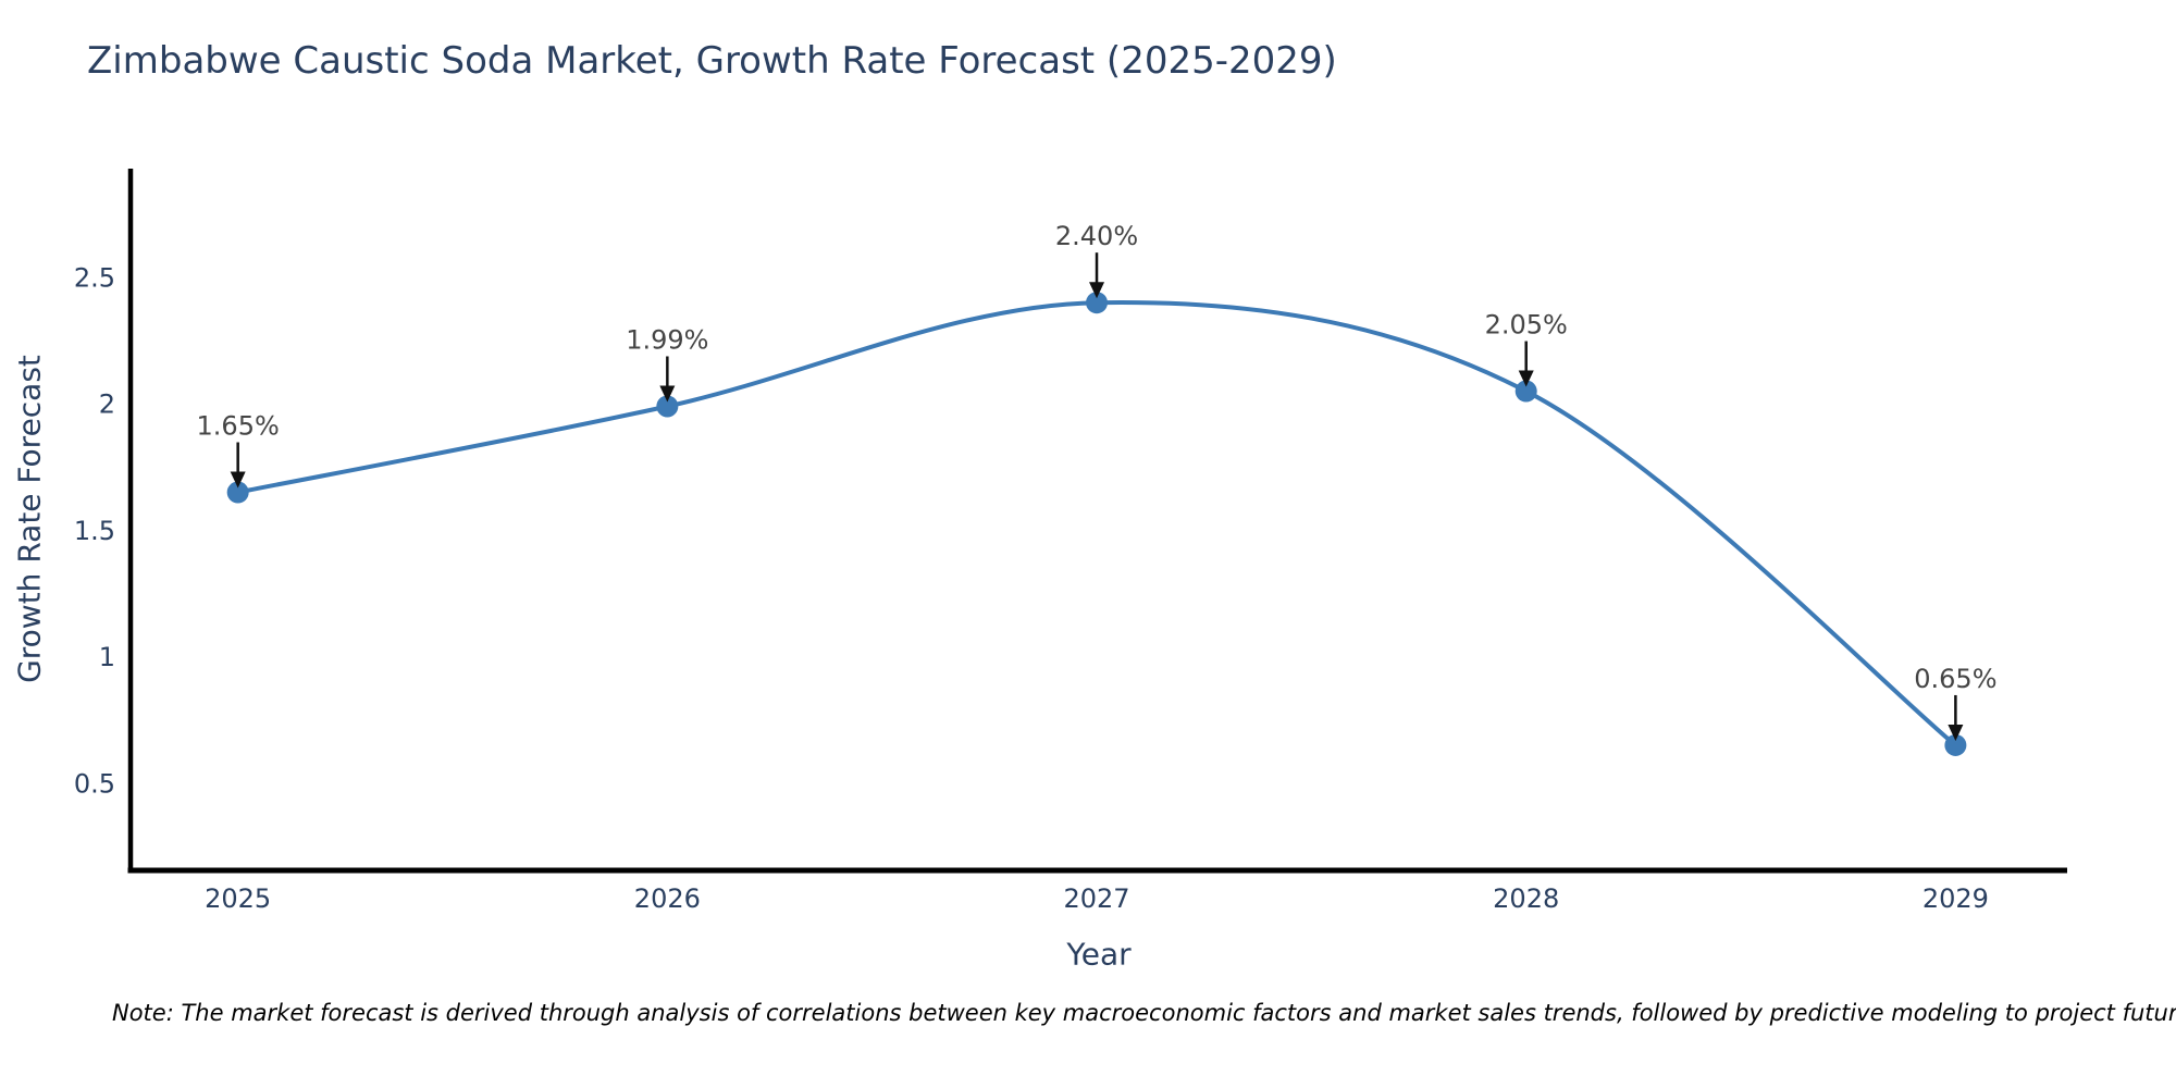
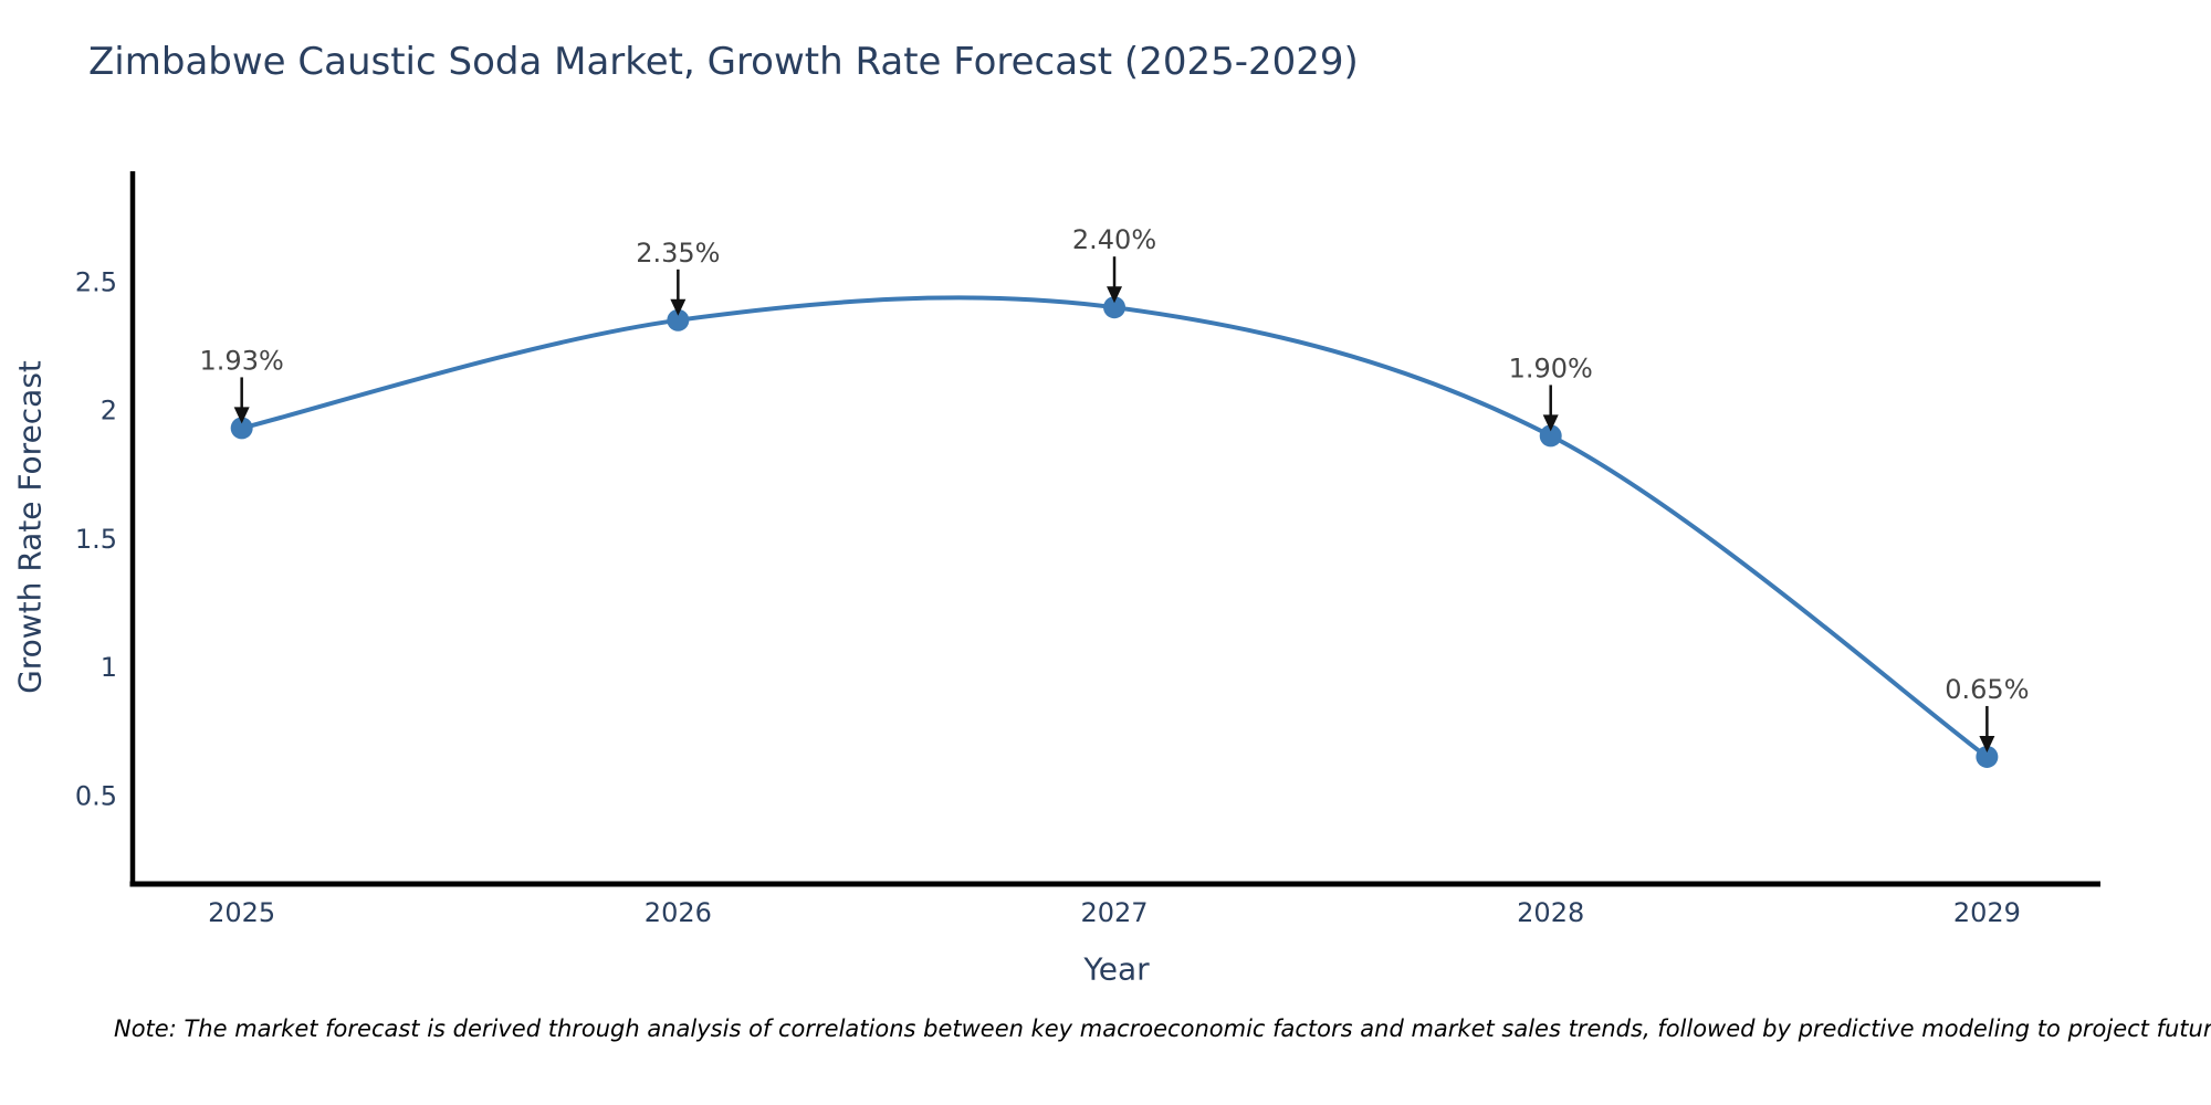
2025: 1.65% -> 1.93%
2026: 1.99% -> 2.35%
2028: 2.05% -> 1.90%
